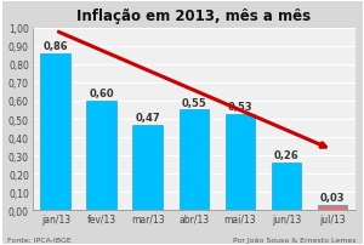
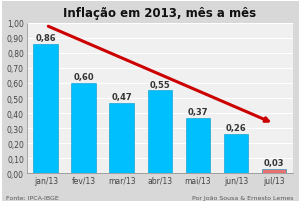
mai/13: 0,53 -> 0,37
